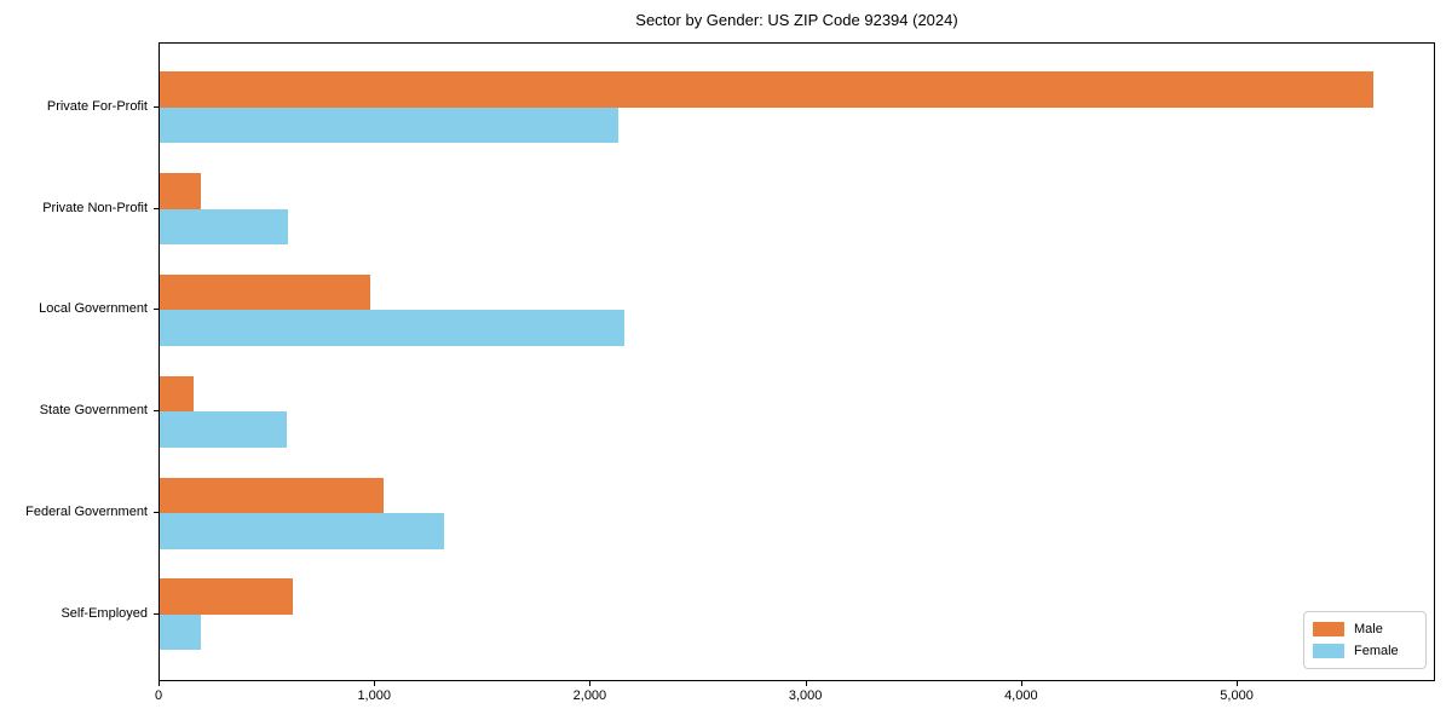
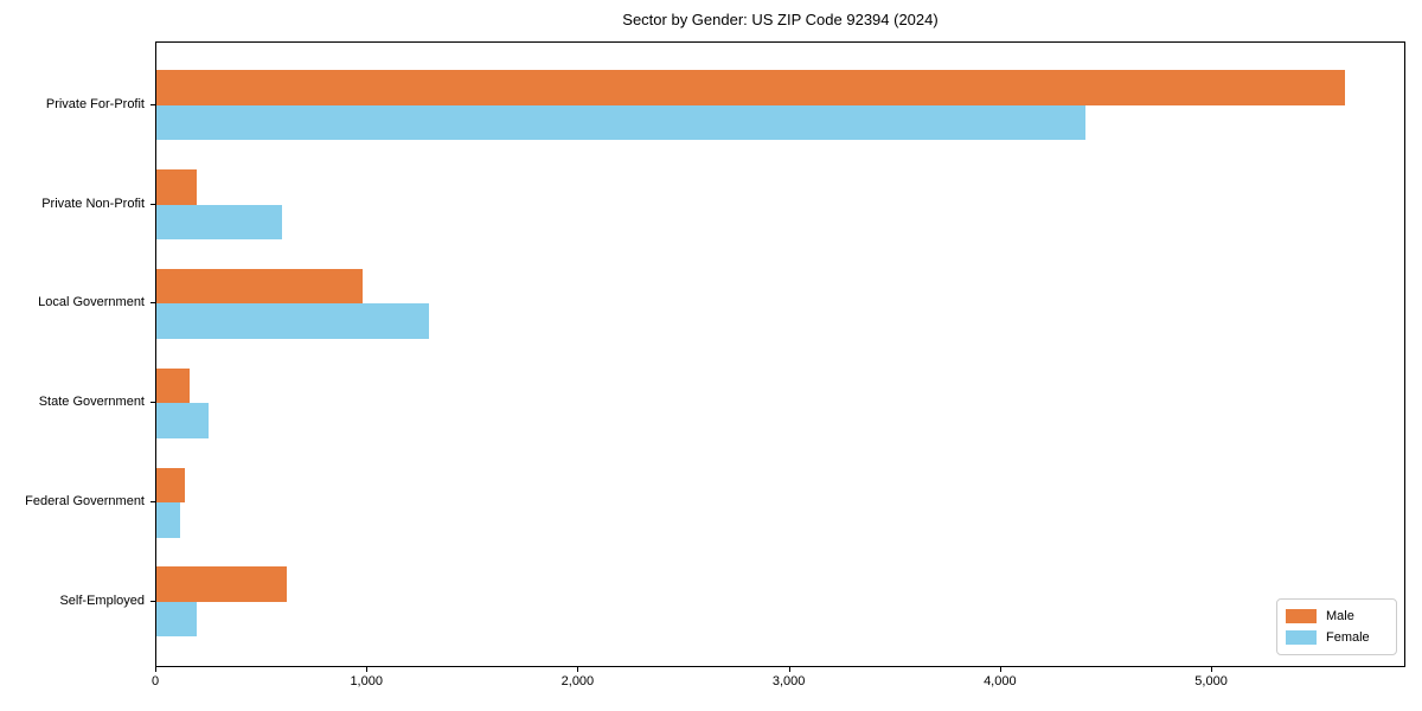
Female/Private For-Profit: 2130 -> 4410
Female/Local Government: 2160 -> 1300
Female/State Government: 590 -> 250
Male/Federal Government: 1040 -> 140
Female/Federal Government: 1320 -> 110
